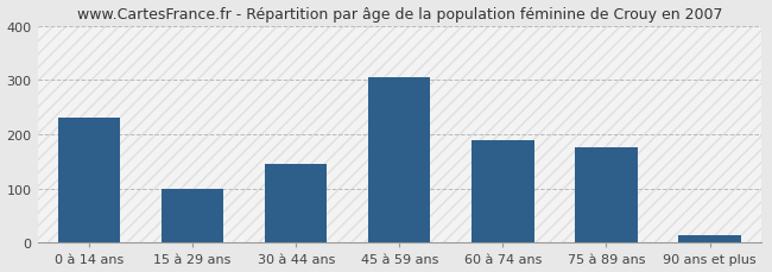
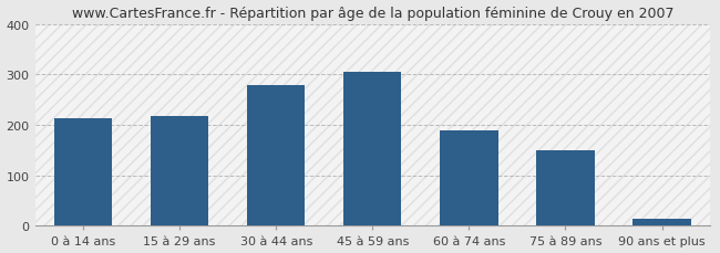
0 à 14 ans: 230 -> 213
15 à 29 ans: 100 -> 217
30 à 44 ans: 145 -> 278
75 à 89 ans: 175 -> 150
